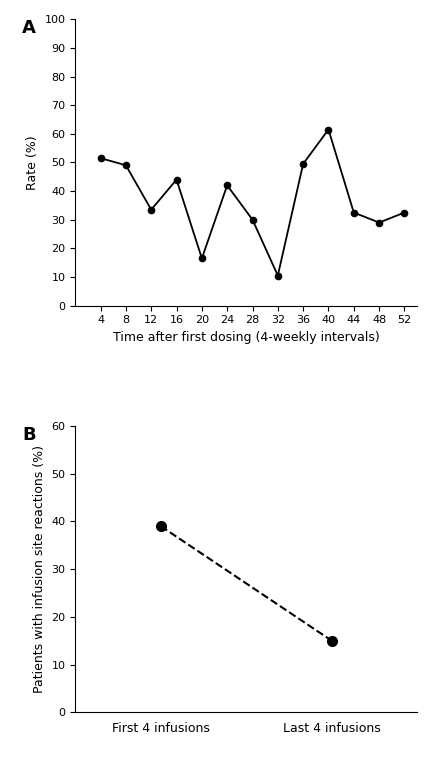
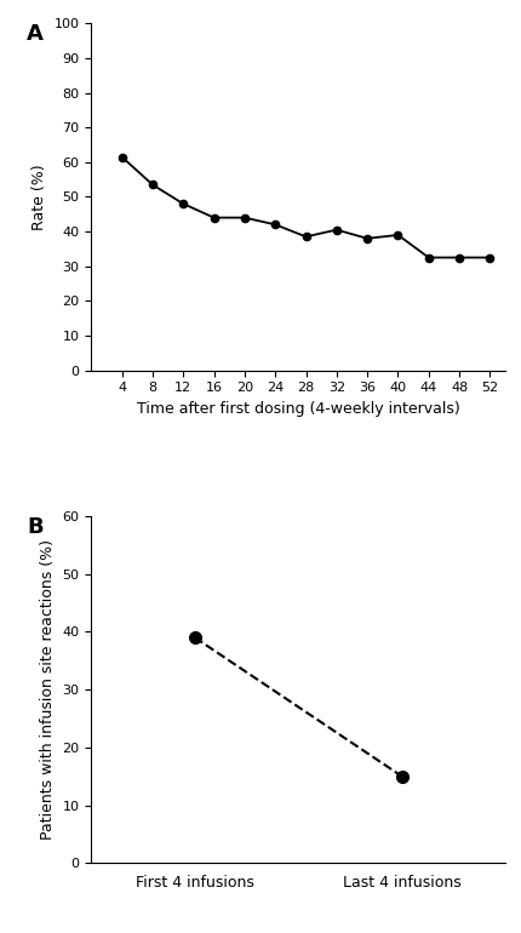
4: 51.5 -> 61.5
8: 49.0 -> 53.5
12: 33.5 -> 48.0
20: 16.5 -> 44.0
28: 30.0 -> 38.5
32: 10.5 -> 40.5
36: 49.5 -> 38.0
40: 61.5 -> 39.0
48: 29.0 -> 32.5
